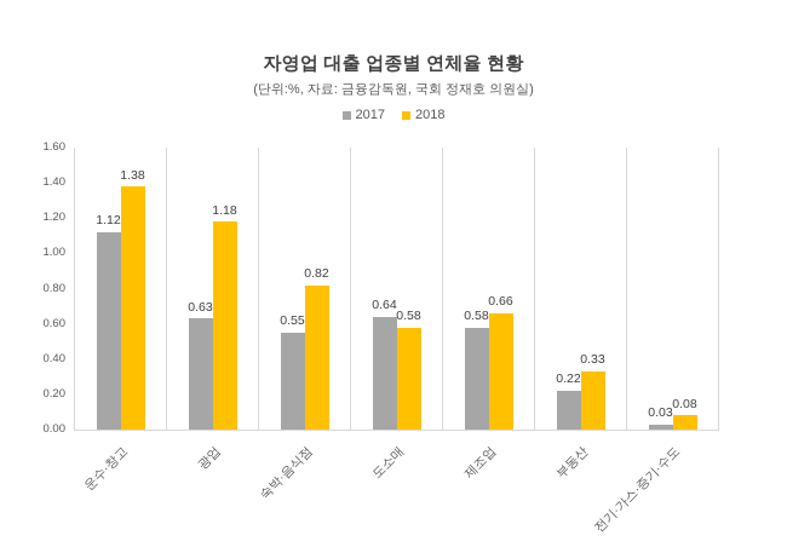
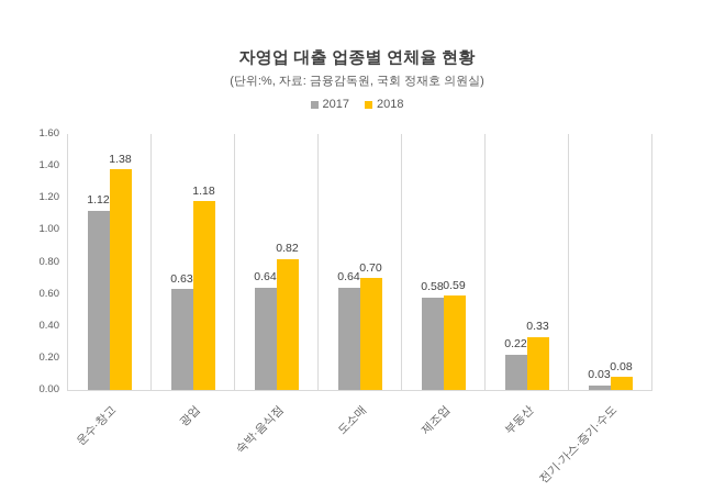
2017/숙박·음식점: 0.55 -> 0.64
2018/도소매: 0.58 -> 0.70
2018/제조업: 0.66 -> 0.59
